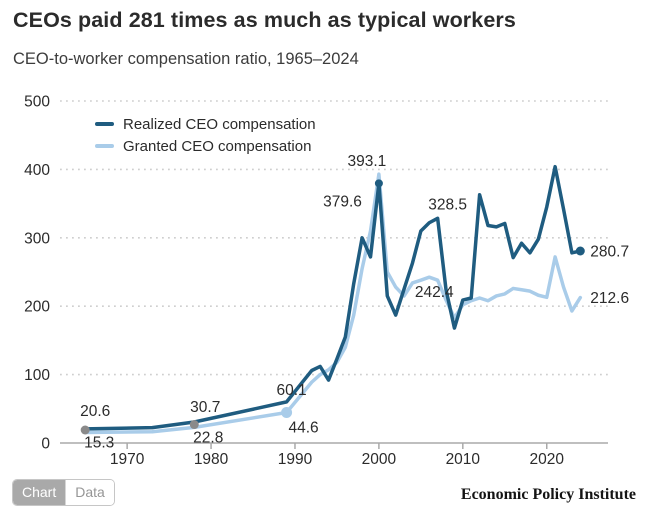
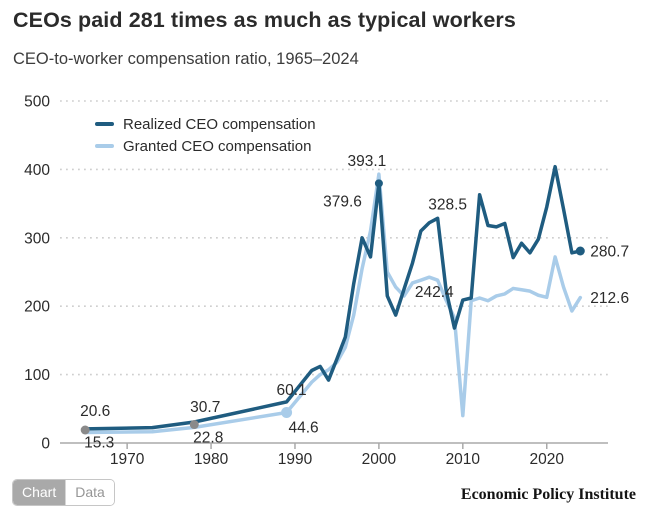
Granted CEO compensation/2010: 200 -> 40
